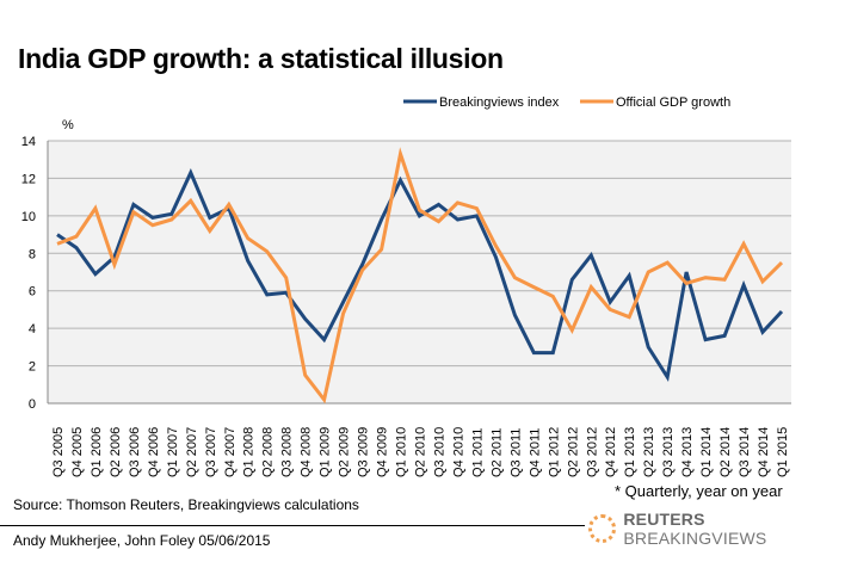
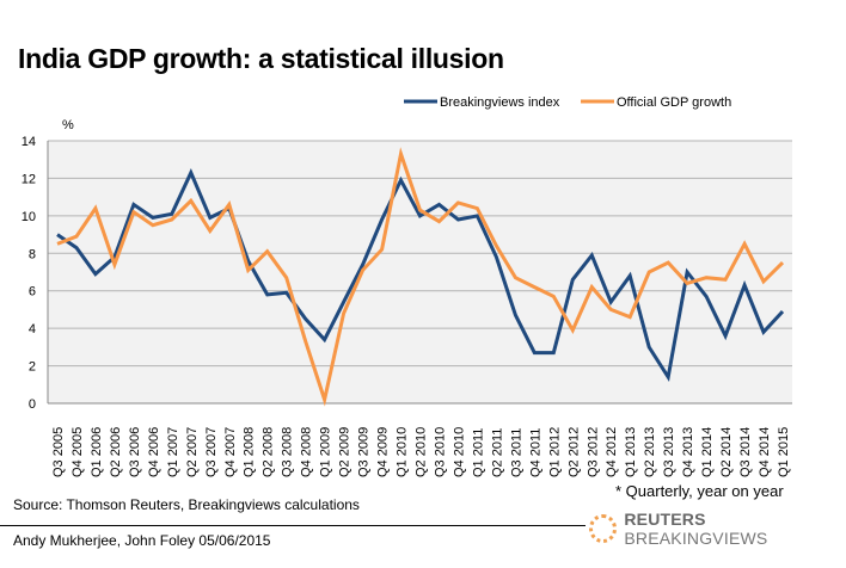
Official GDP growth/Q1 2008: 8.8 -> 7.1
Official GDP growth/Q4 2008: 1.5 -> 3.3
Breakingviews index/Q1 2014: 3.4 -> 5.7
